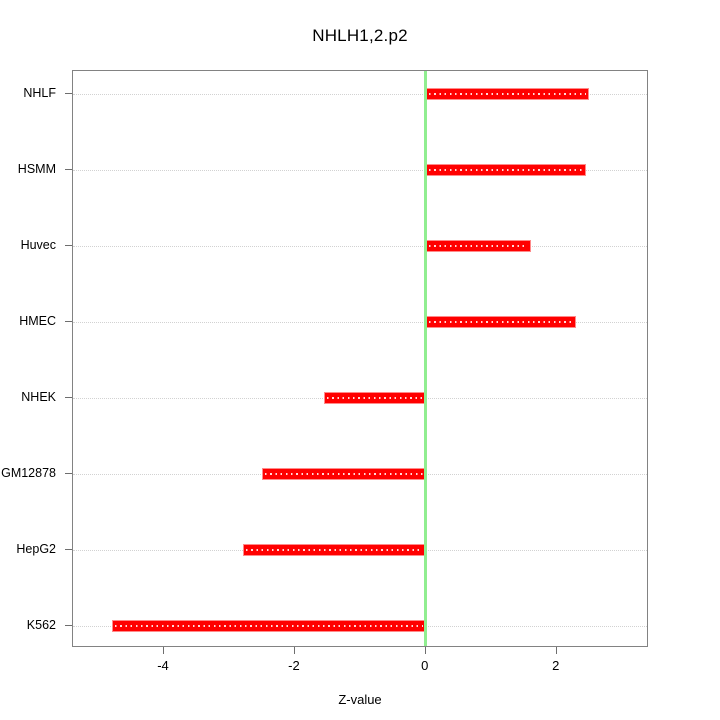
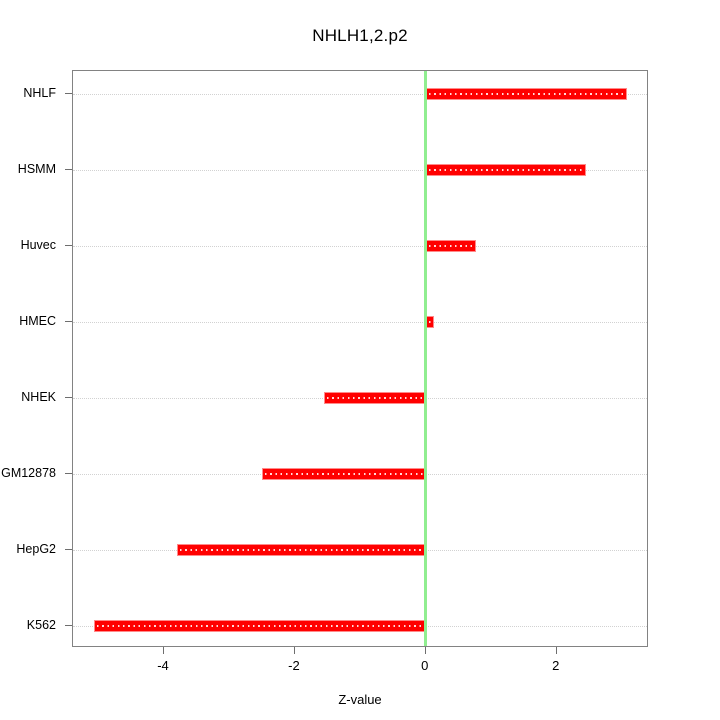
NHLF: 2.5 -> 3.1
Huvec: 1.6 -> 0.8
HMEC: 2.3 -> 0.1
HepG2: -2.8 -> -3.8
K562: -4.8 -> -5.1
